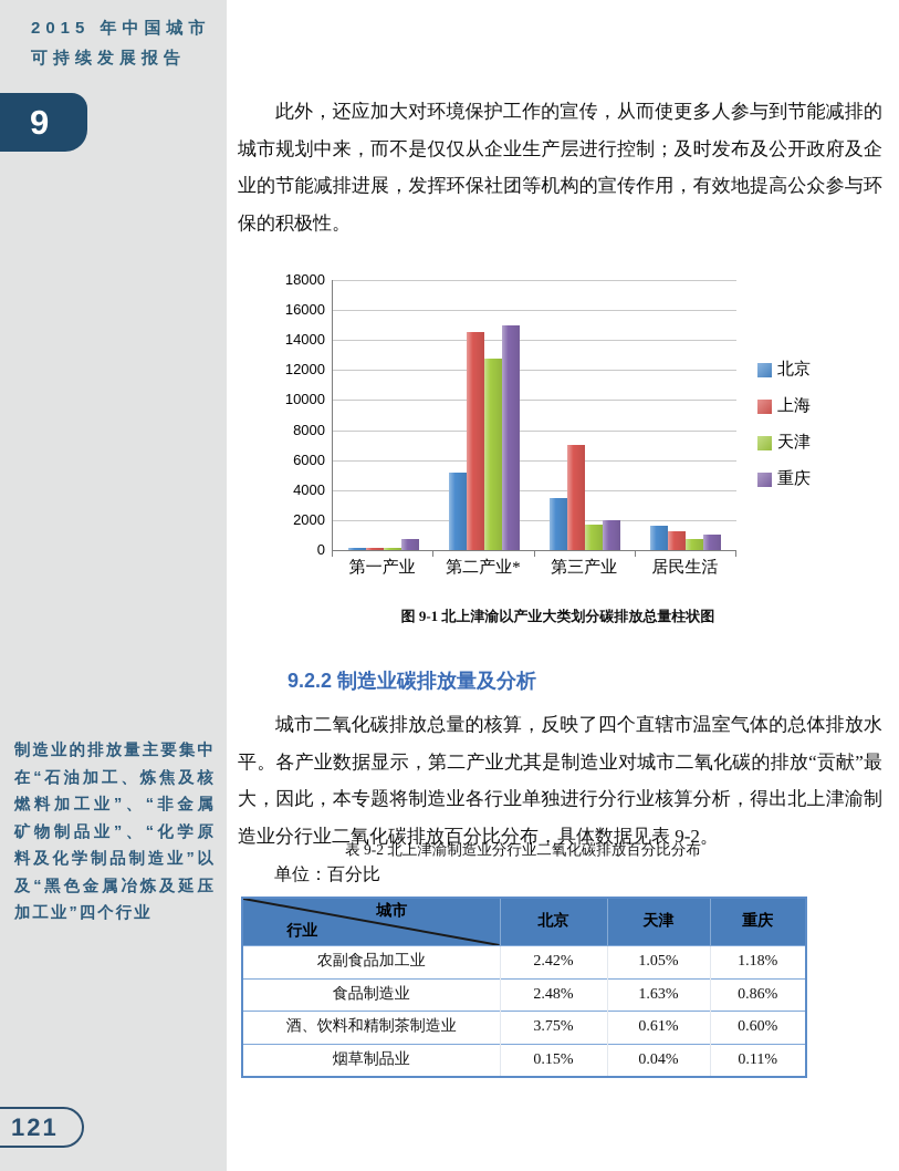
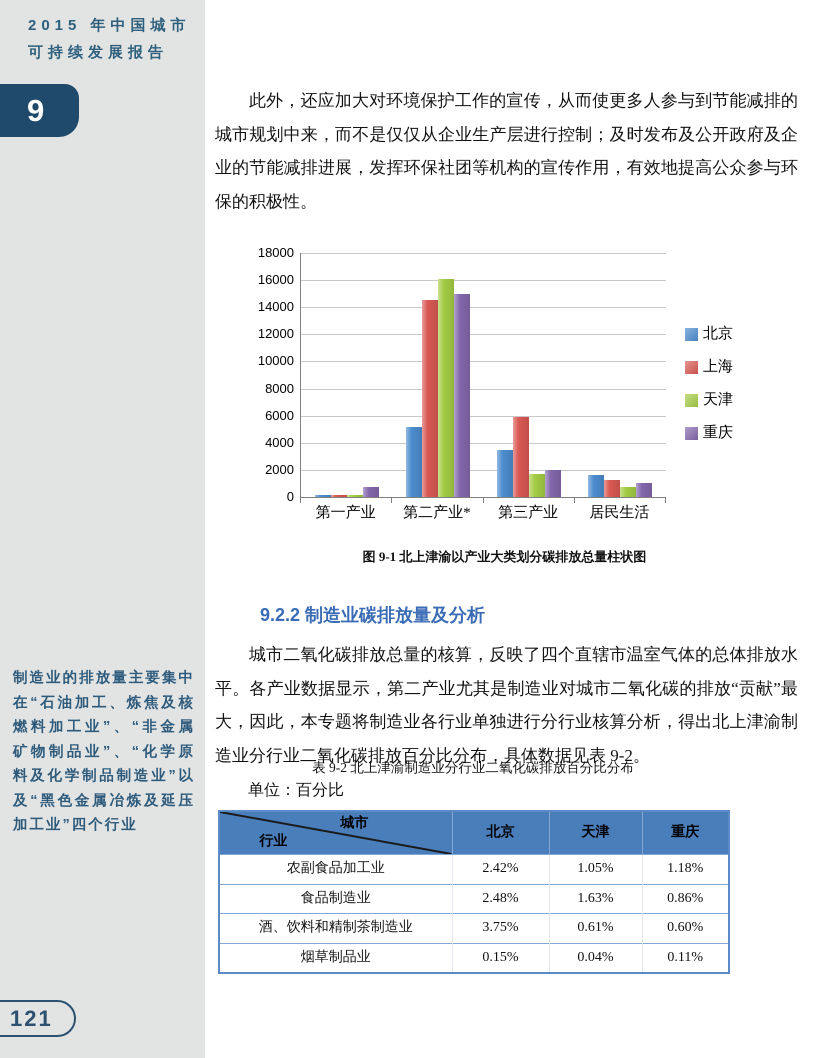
天津/第二产业*: 12800 -> 16100
上海/第三产业: 7000 -> 5900
